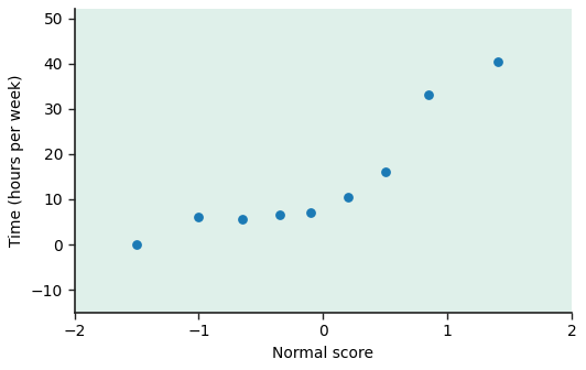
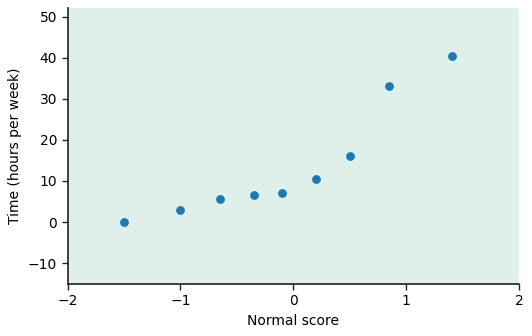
−1: 6.0 -> 3.0
